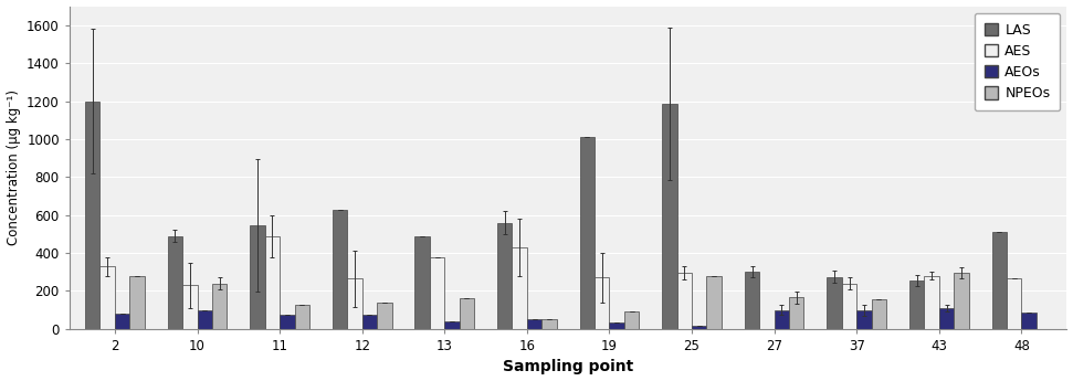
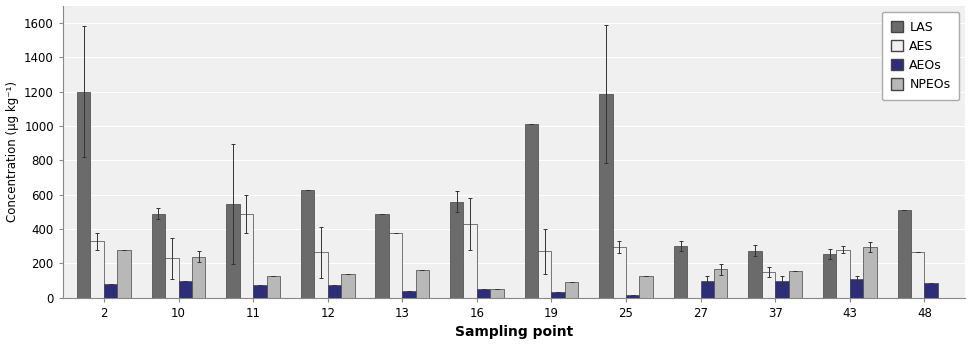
NPEOs/25: 280 -> 130
AES/37: 240 -> 150
